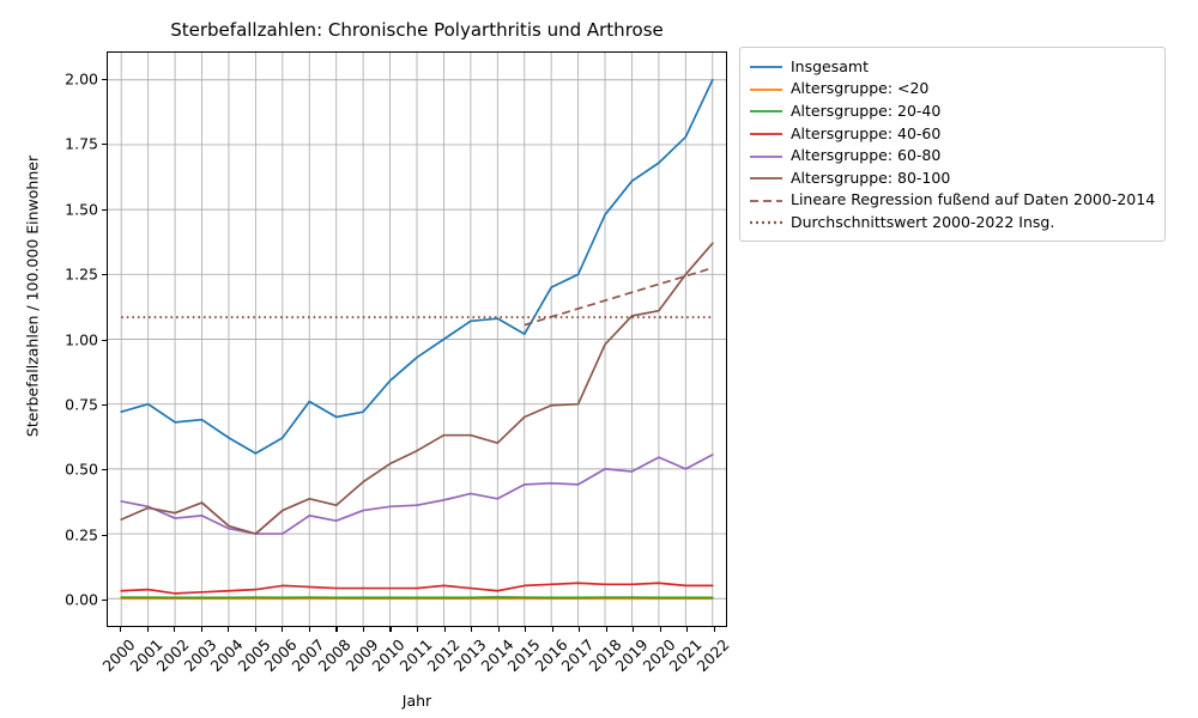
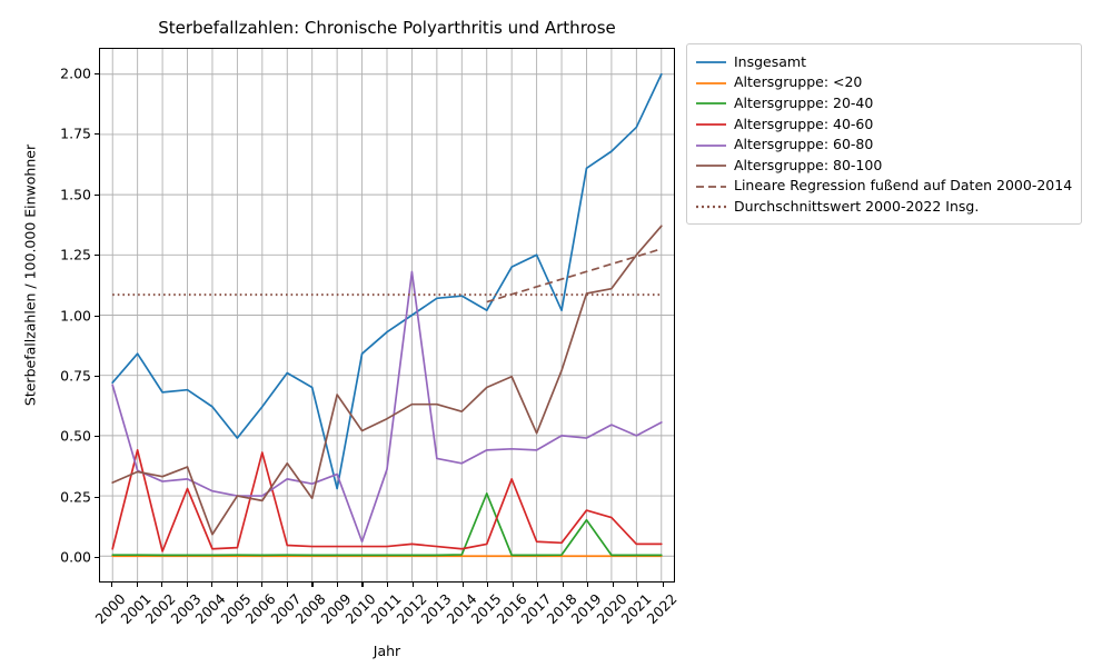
Altersgruppe: 60-80/2000: 0.38 -> 0.71
Insgesamt/2001: 0.75 -> 0.84
Altersgruppe: 40-60/2001: 0.04 -> 0.44
Altersgruppe: 40-60/2003: 0.03 -> 0.28
Altersgruppe: 80-100/2004: 0.28 -> 0.09
Insgesamt/2005: 0.56 -> 0.49
Altersgruppe: 40-60/2006: 0.05 -> 0.43
Altersgruppe: 80-100/2006: 0.34 -> 0.23
Altersgruppe: 80-100/2008: 0.36 -> 0.24
Insgesamt/2009: 0.72 -> 0.28
Altersgruppe: 80-100/2009: 0.45 -> 0.67
Altersgruppe: 60-80/2010: 0.35 -> 0.06
Altersgruppe: 60-80/2012: 0.38 -> 1.18
Altersgruppe: 20-40/2015: 0.01 -> 0.26
Altersgruppe: 40-60/2016: 0.06 -> 0.32
Altersgruppe: 80-100/2017: 0.75 -> 0.51
Insgesamt/2018: 1.48 -> 1.02
Altersgruppe: 80-100/2018: 0.98 -> 0.77
Altersgruppe: 20-40/2019: 0.01 -> 0.15
Altersgruppe: 40-60/2019: 0.06 -> 0.19
Altersgruppe: 40-60/2020: 0.06 -> 0.16
